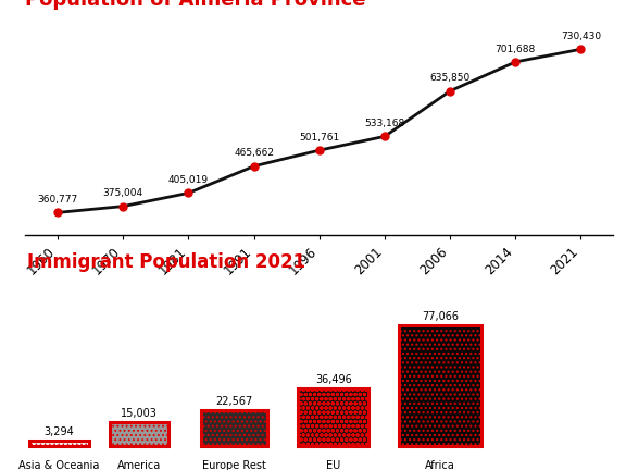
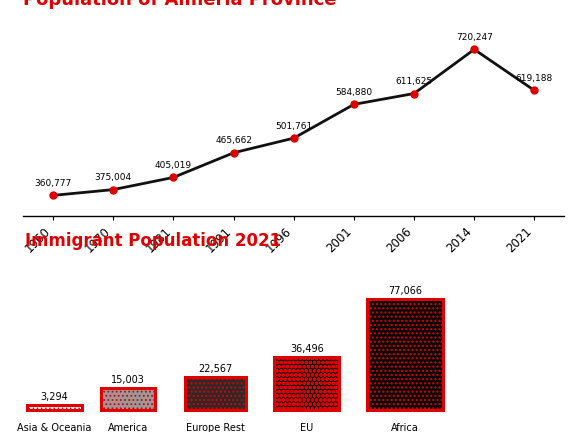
2001: 533,168 -> 584,880
2006: 635,850 -> 611,625
2014: 701,688 -> 720,247
2021: 730,430 -> 619,188
